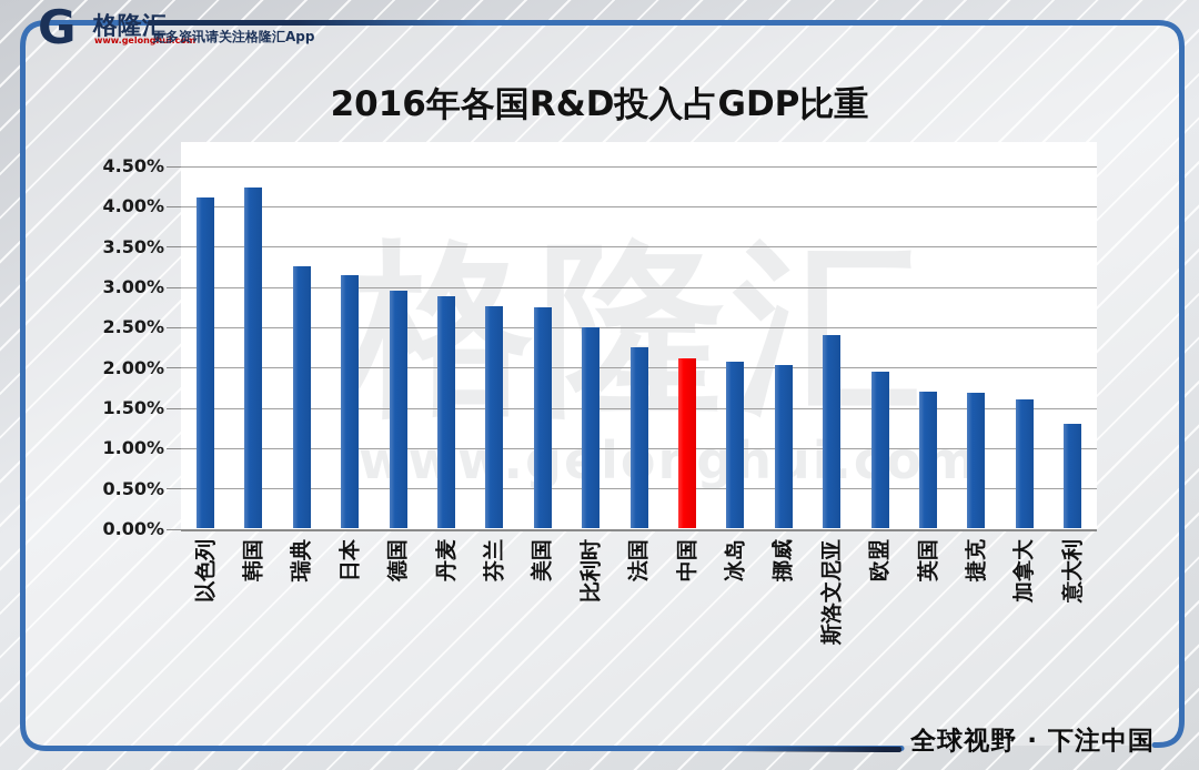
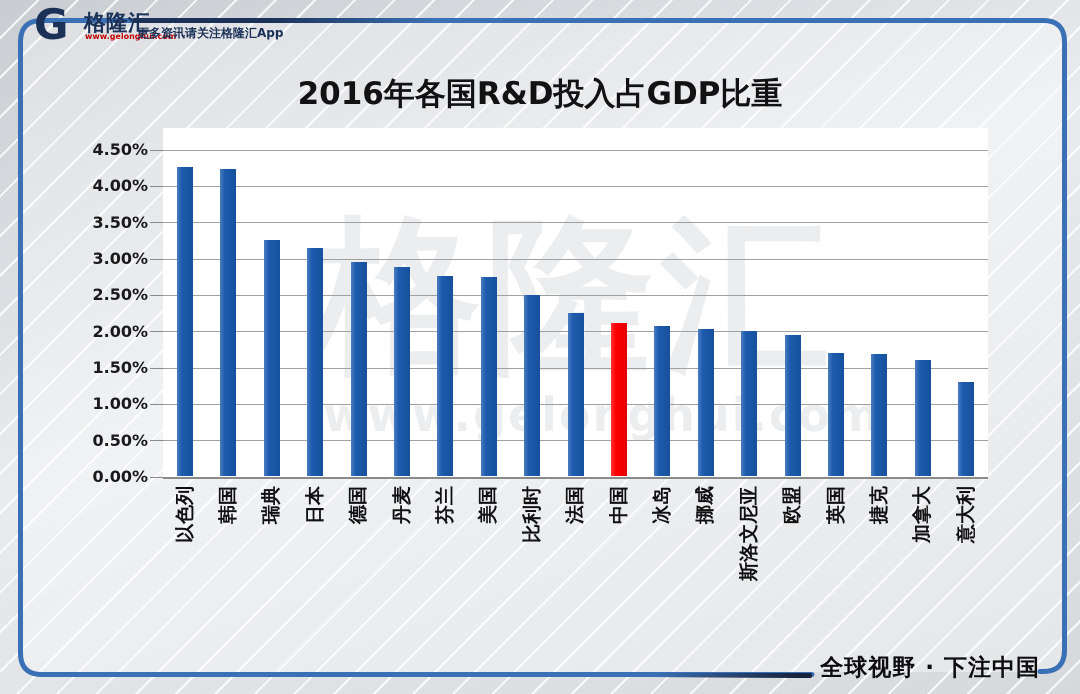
以色列: 4.1% -> 4.2%
斯洛文尼亚: 2.4% -> 2.0%
